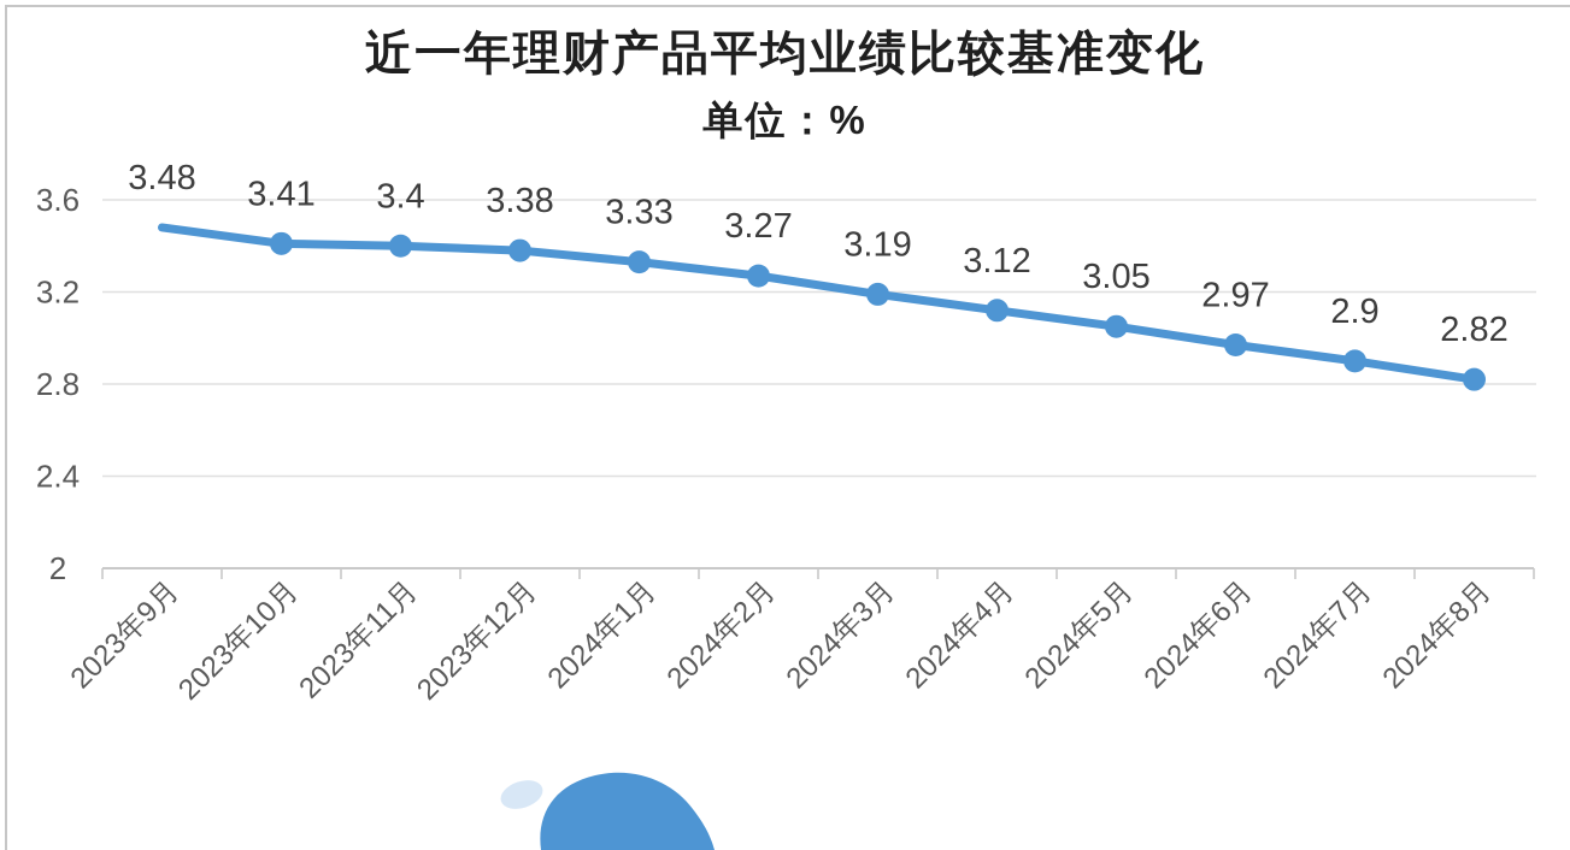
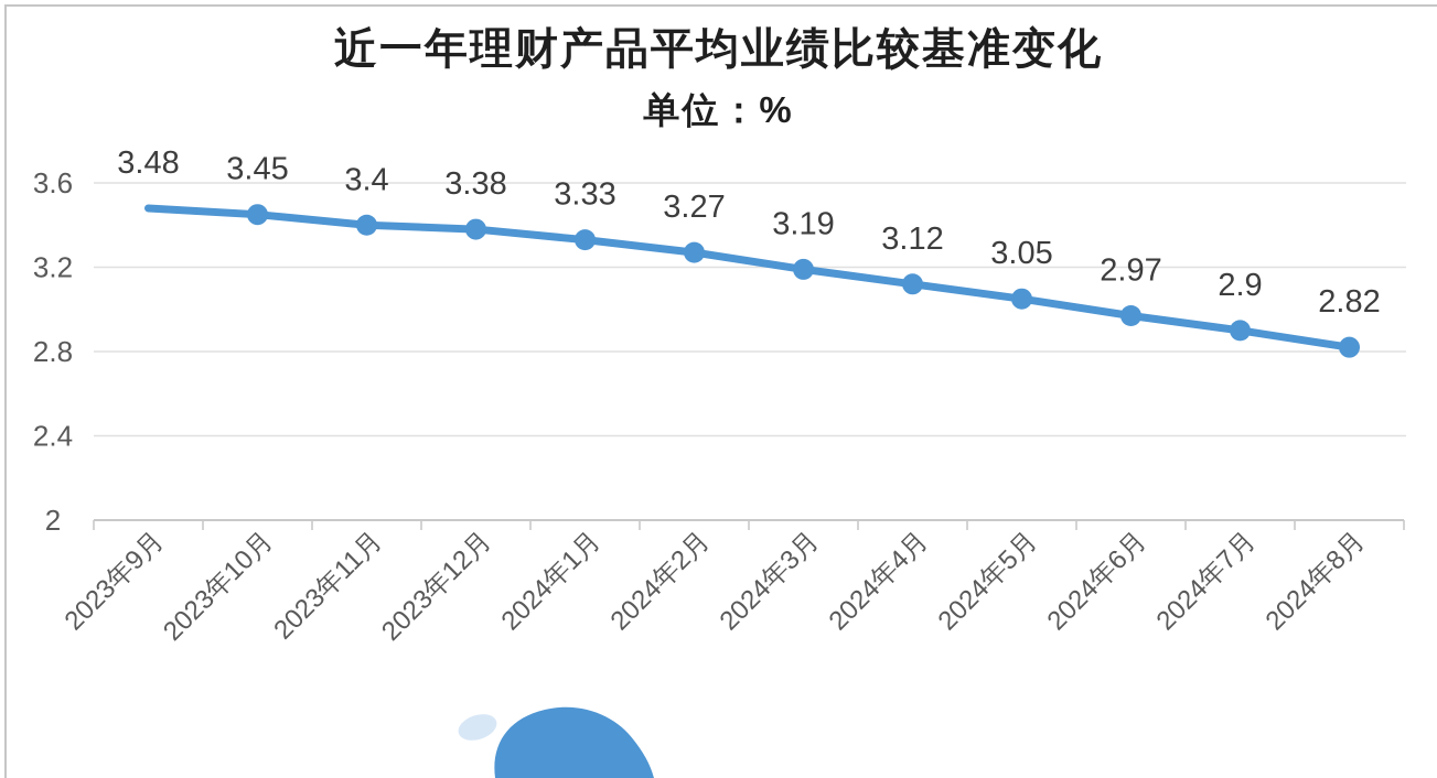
2023年10月: 3.41 -> 3.45
